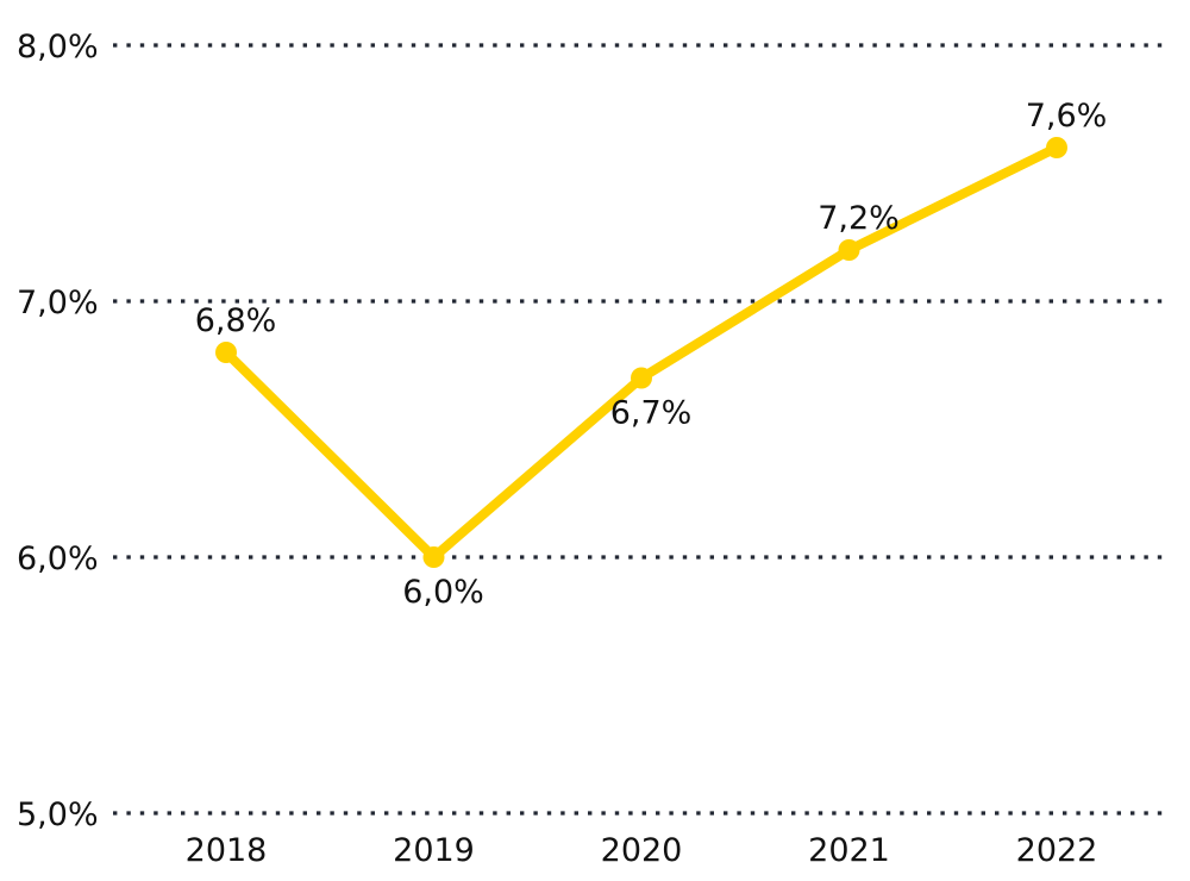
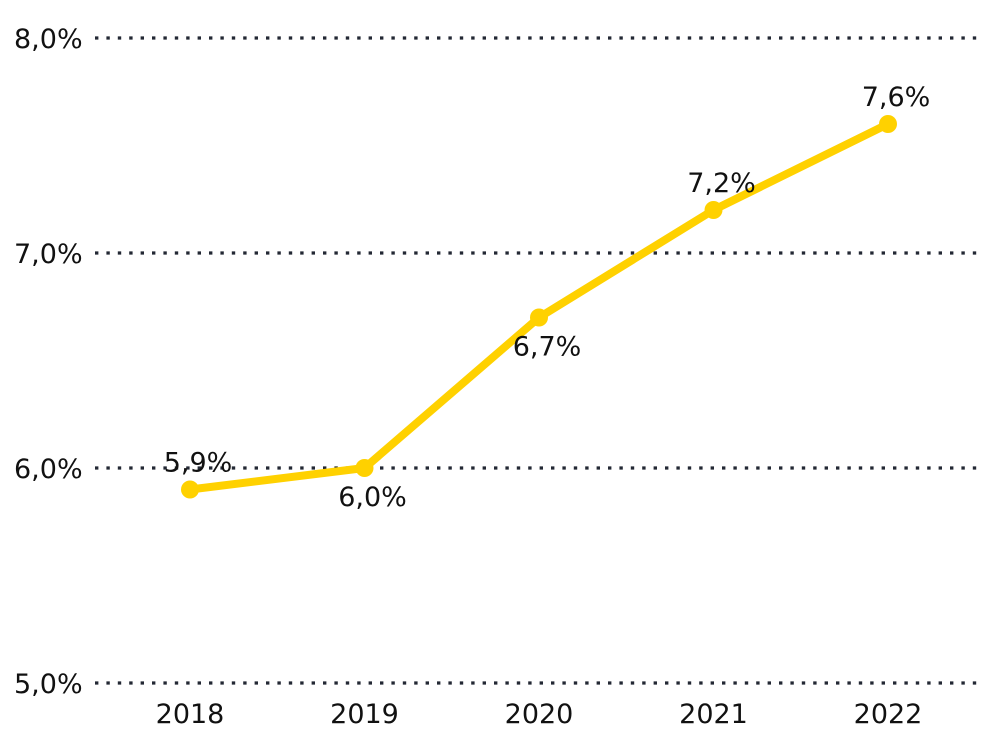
2018: 6,8% -> 5,9%
